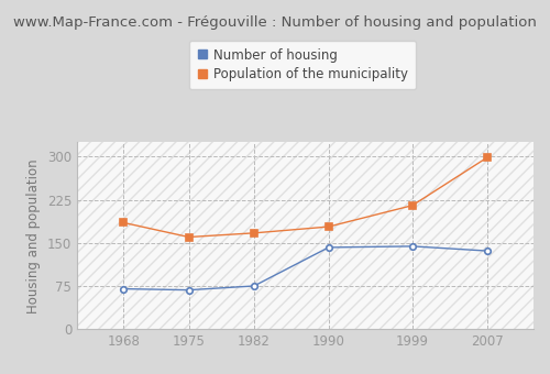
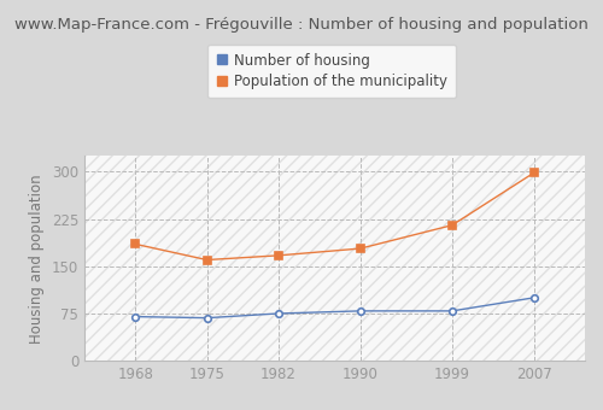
Number of housing/1990: 142 -> 79
Number of housing/1999: 144 -> 79
Number of housing/2007: 136 -> 100
